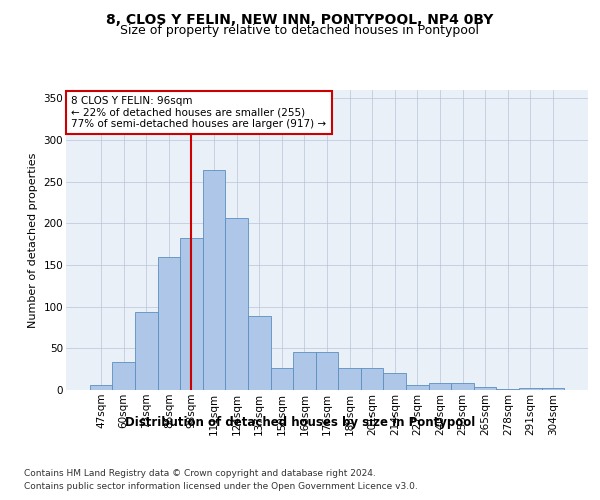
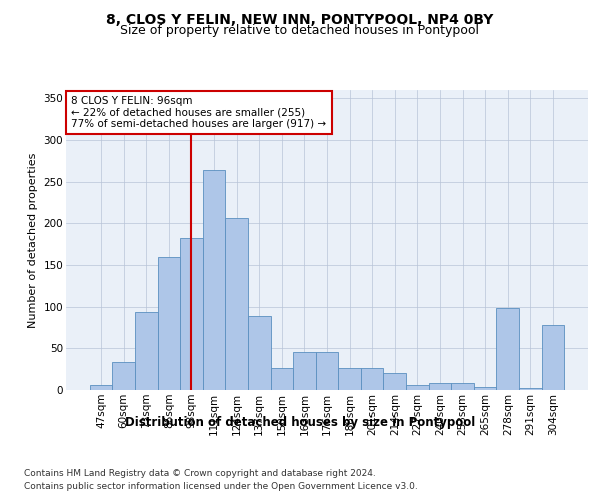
278sqm: 1 -> 98
304sqm: 3 -> 78
